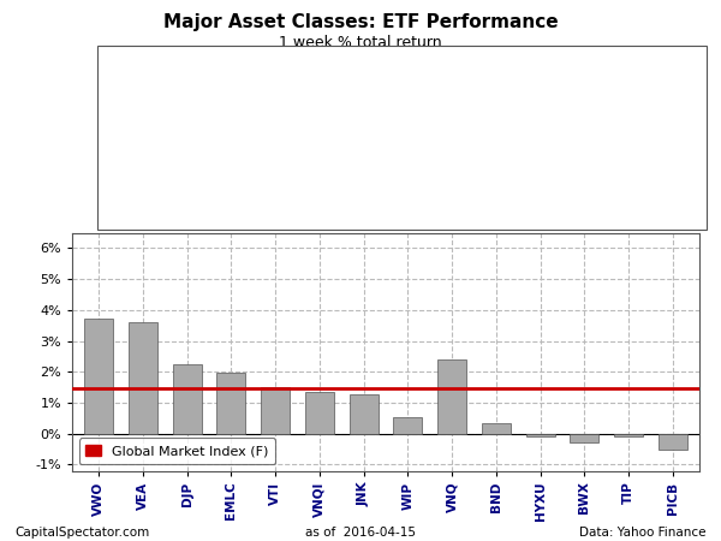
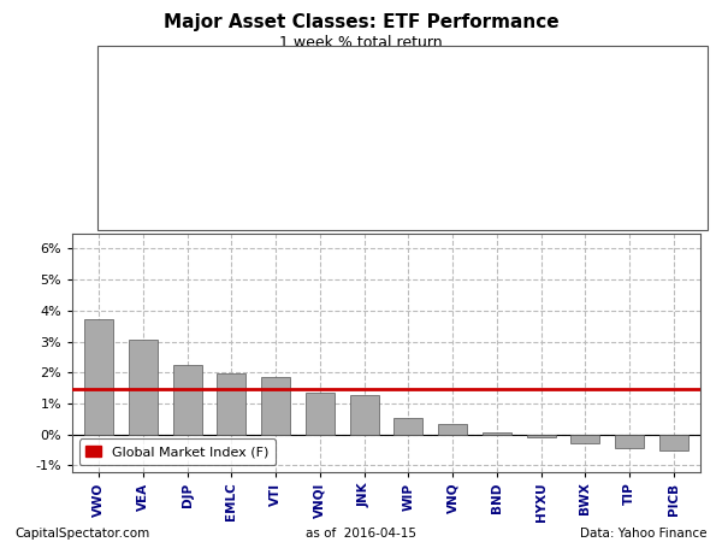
VEA: 3.60% -> 3.06%
VTI: 1.50% -> 1.84%
VNQ: 2.40% -> 0.32%
BND: 0.35% -> 0.06%
TIP: -0.10% -> -0.45%
